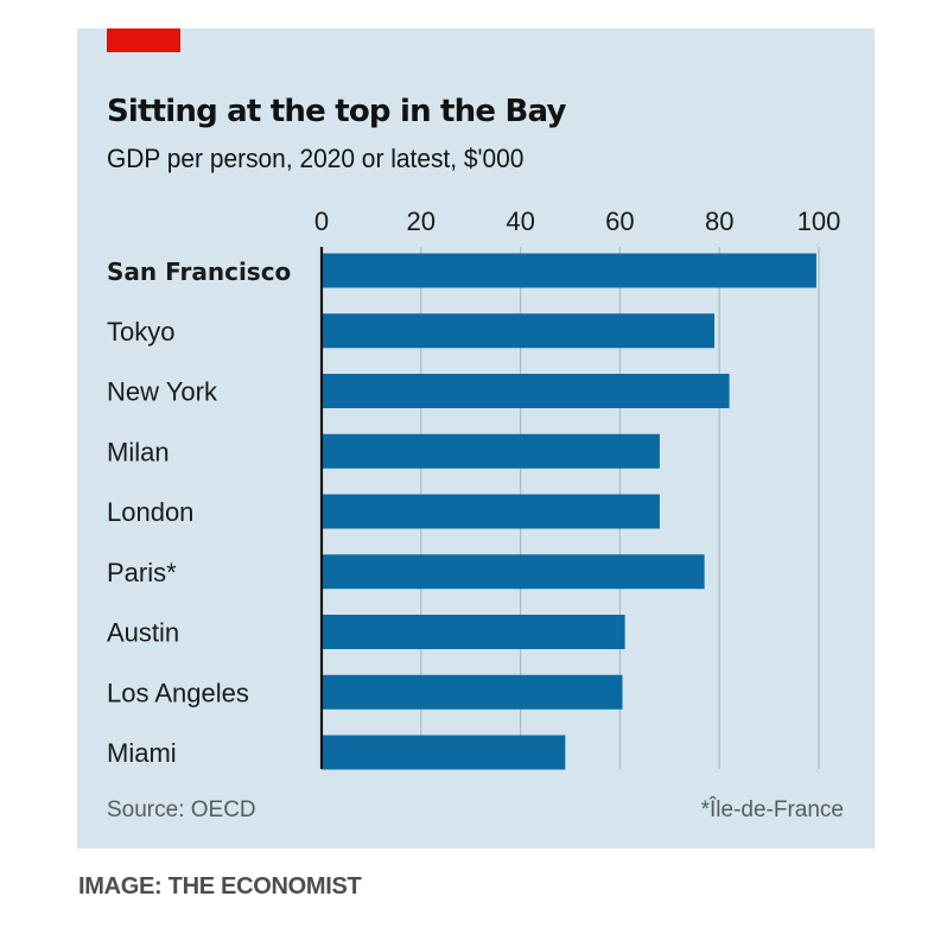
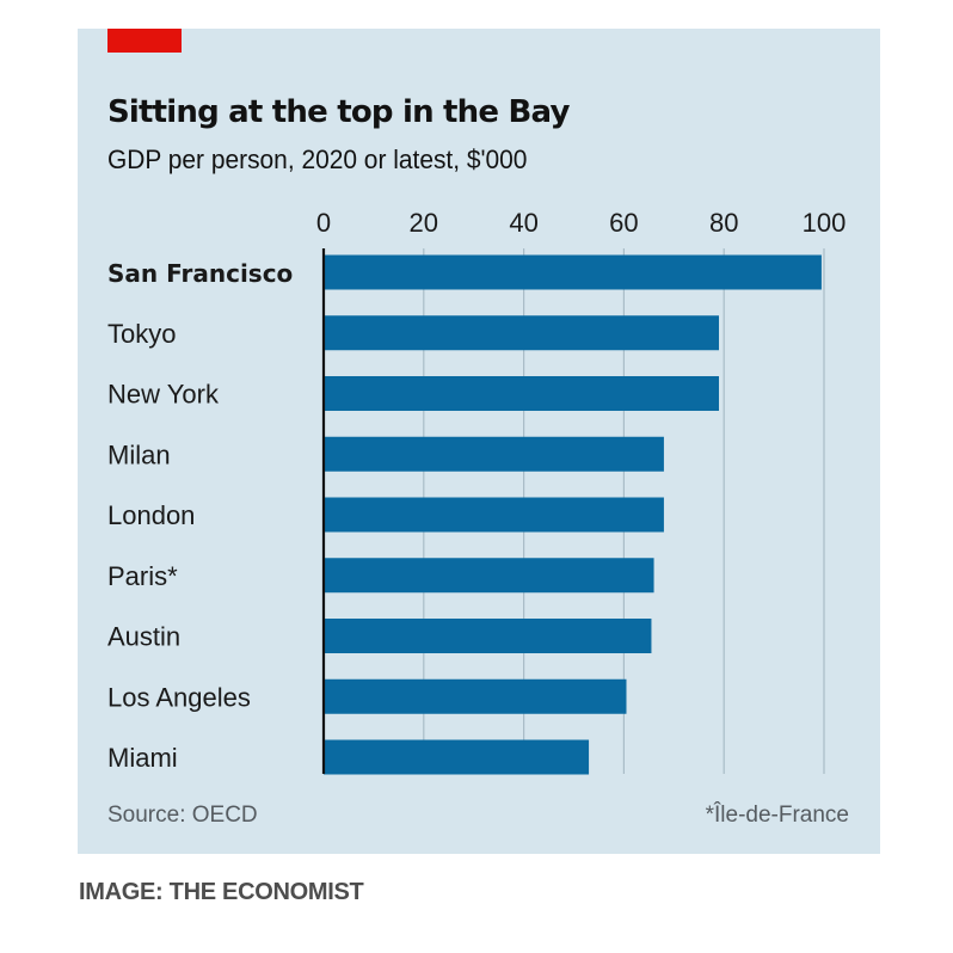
New York: 82 -> 79
Paris*: 77 -> 66
Austin: 61 -> 66
Miami: 49 -> 53
